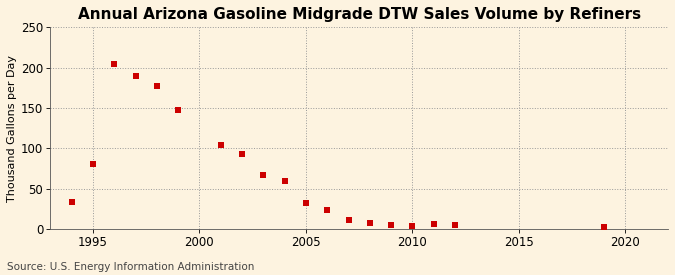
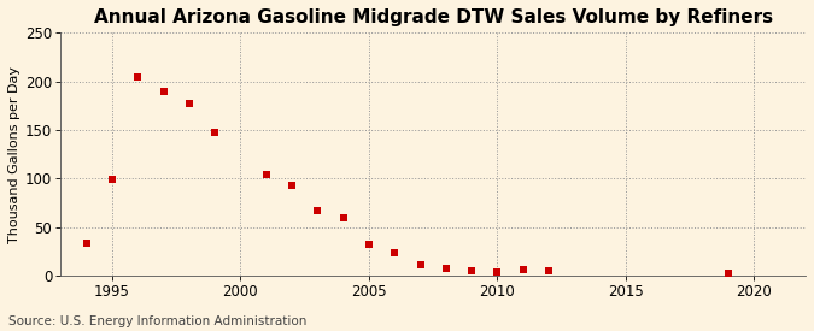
1995: 80 -> 99
